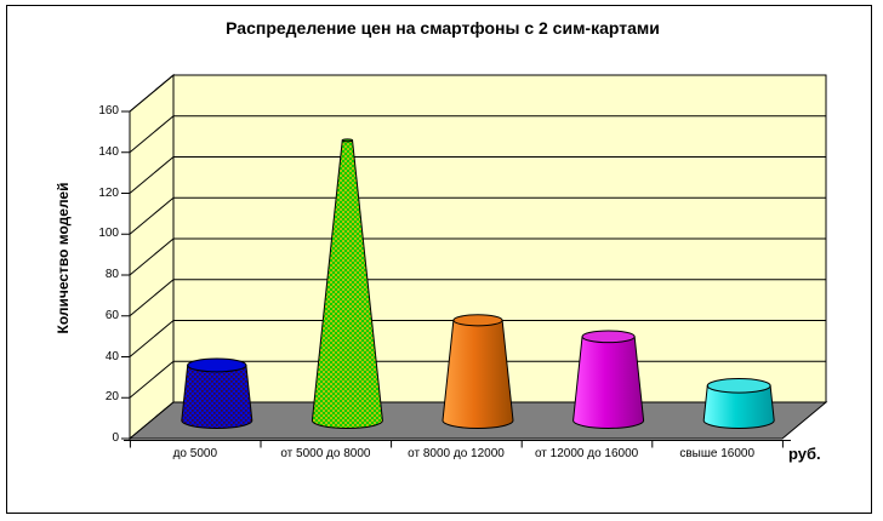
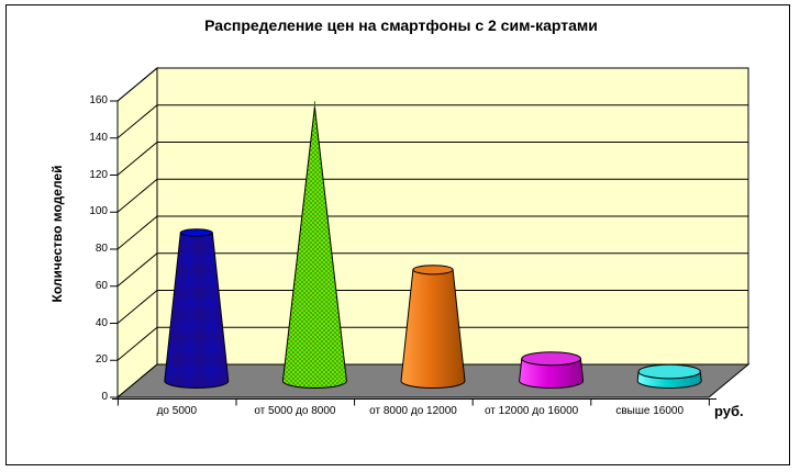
до 5000: 27 -> 80
от 5000 до 8000: 137 -> 148
от 8000 до 12000: 49 -> 60
от 12000 до 16000: 41 -> 12
свыше 16000: 17 -> 5
